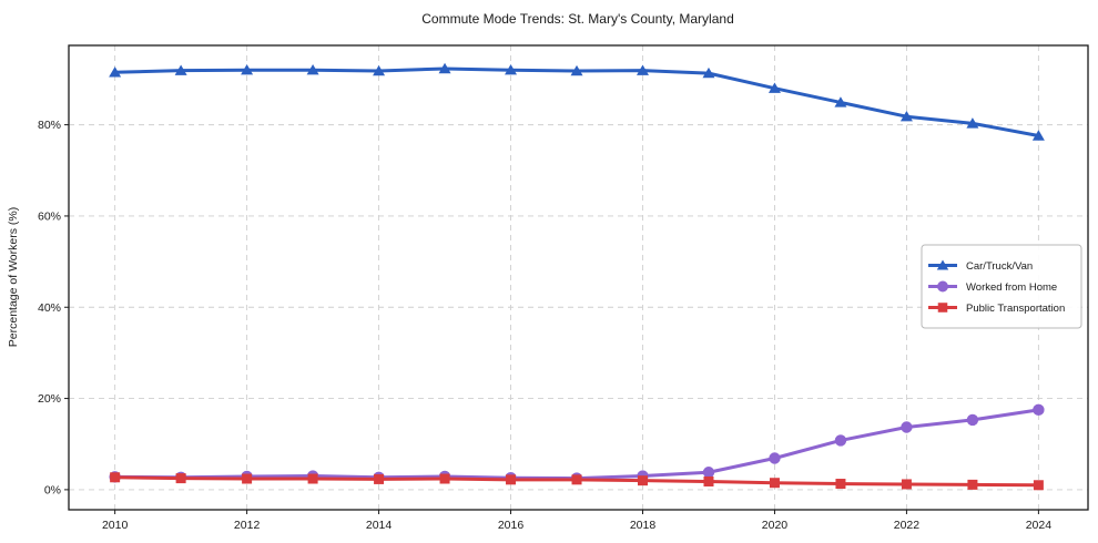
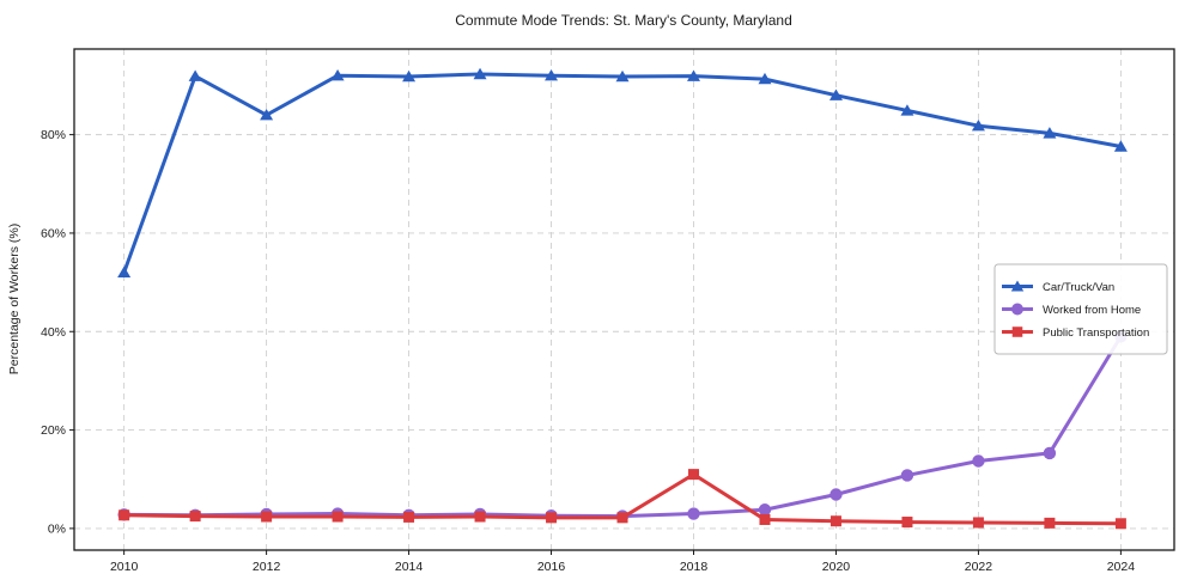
Car/Truck/Van/2010: 92% -> 52%
Car/Truck/Van/2012: 92% -> 84%
Public Transportation/2018: 2% -> 11%
Worked from Home/2024: 18% -> 39%
